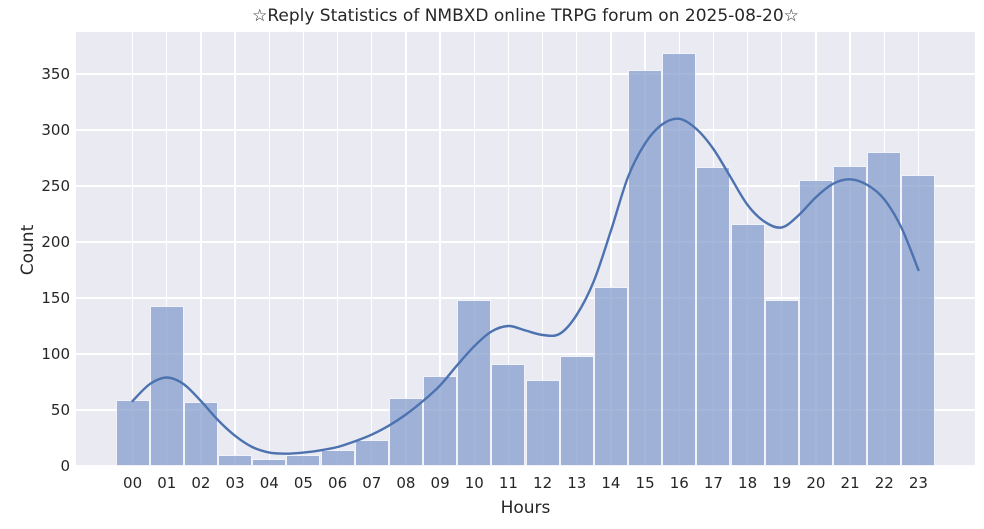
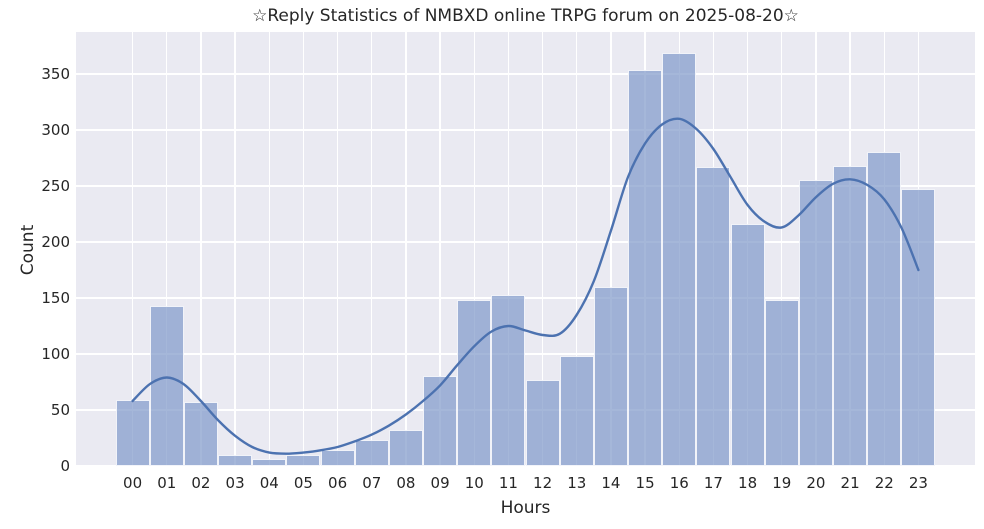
08: 61 -> 32
11: 91 -> 153
23: 260 -> 247
